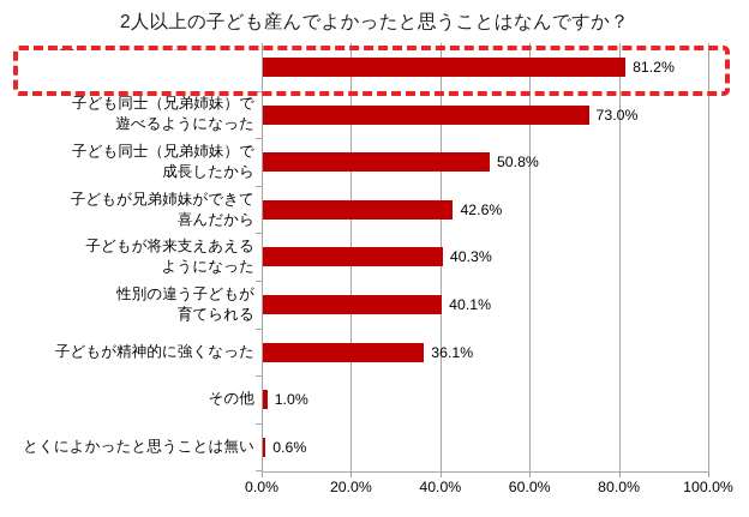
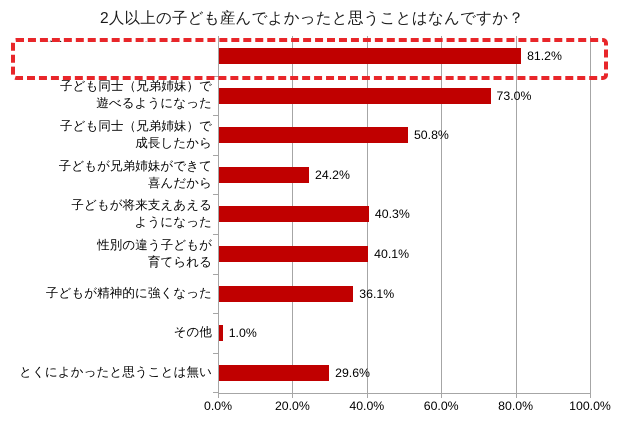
子どもが兄弟姉妹ができて喜んだから: 42.6% -> 24.2%
とくによかったと思うことは無い: 0.6% -> 29.6%
